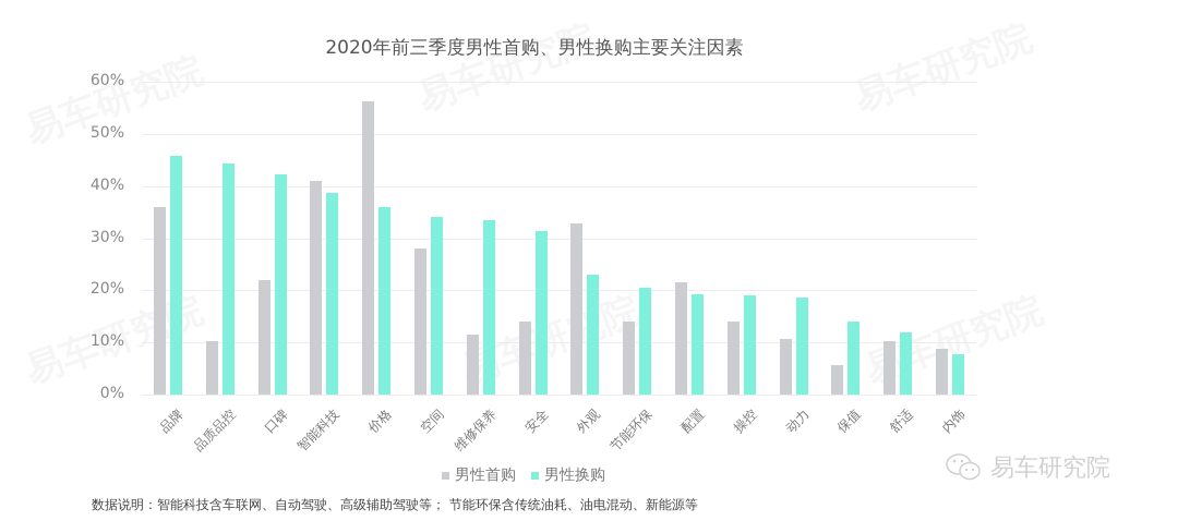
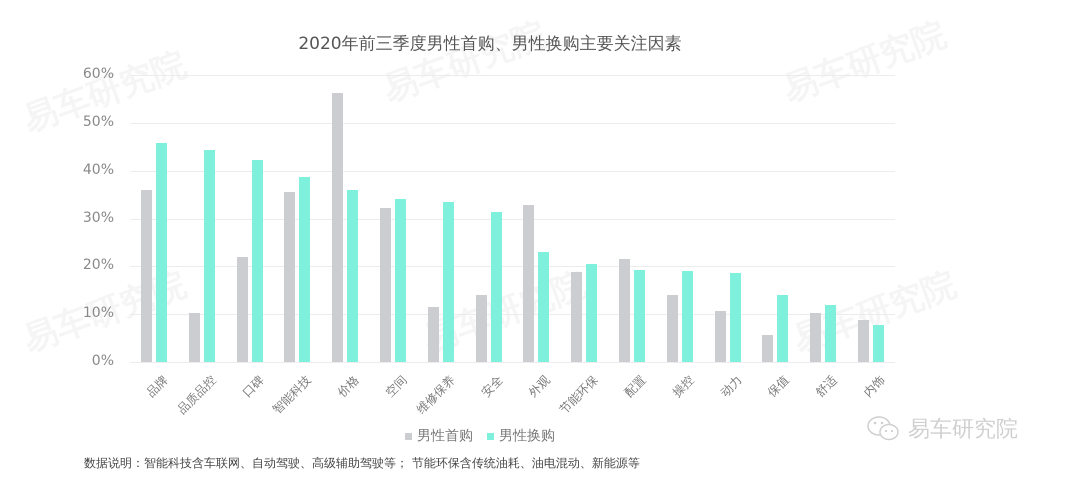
男性首购/智能科技: 41% -> 36%
男性首购/空间: 28% -> 32%
男性首购/节能环保: 14% -> 19%
